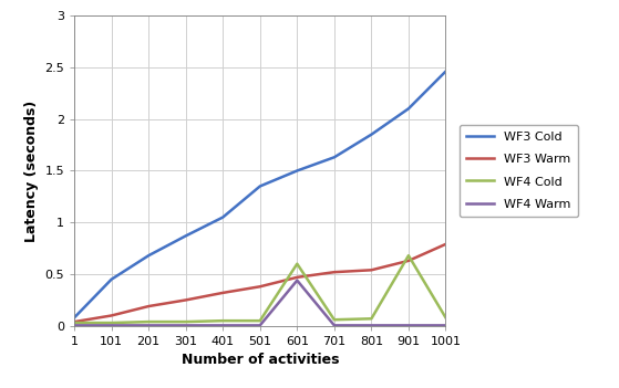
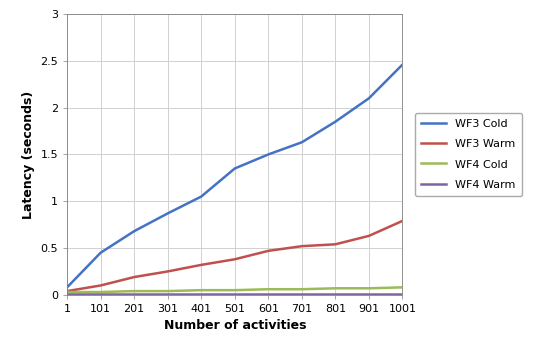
WF4 Cold/601: 0.60 -> 0.06
WF4 Warm/601: 0.44 -> 0.01
WF4 Cold/901: 0.68 -> 0.07
